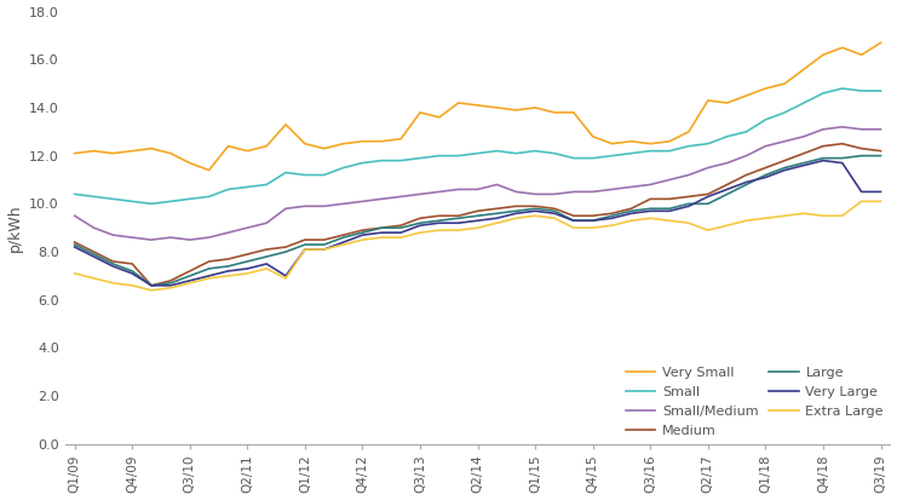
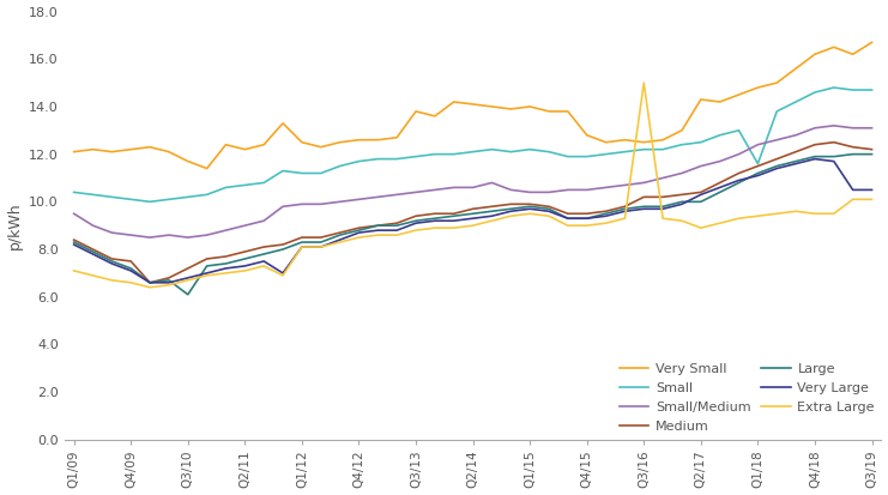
Large/Q3/10: 7.0 -> 6.1
Extra Large/Q3/16: 9.4 -> 15.0
Small/Q1/18: 13.5 -> 11.6
